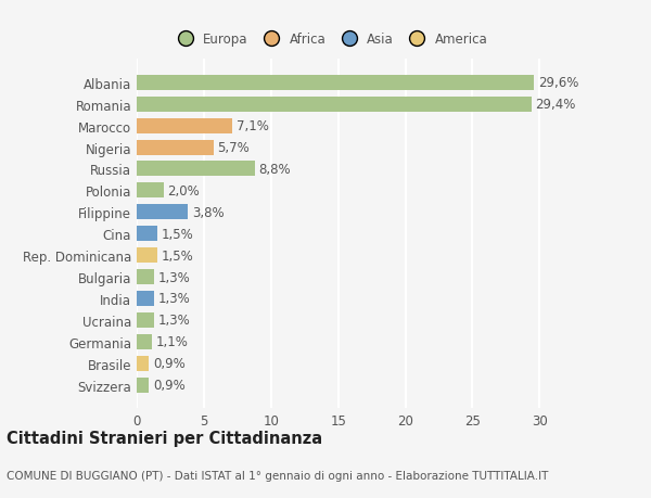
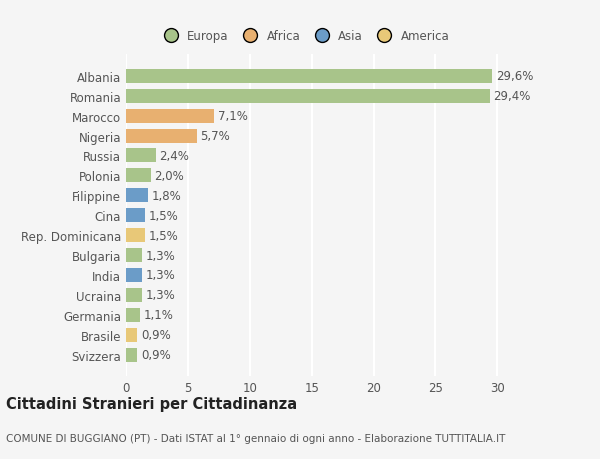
Russia: 8,8% -> 2,4%
Filippine: 3,8% -> 1,8%
